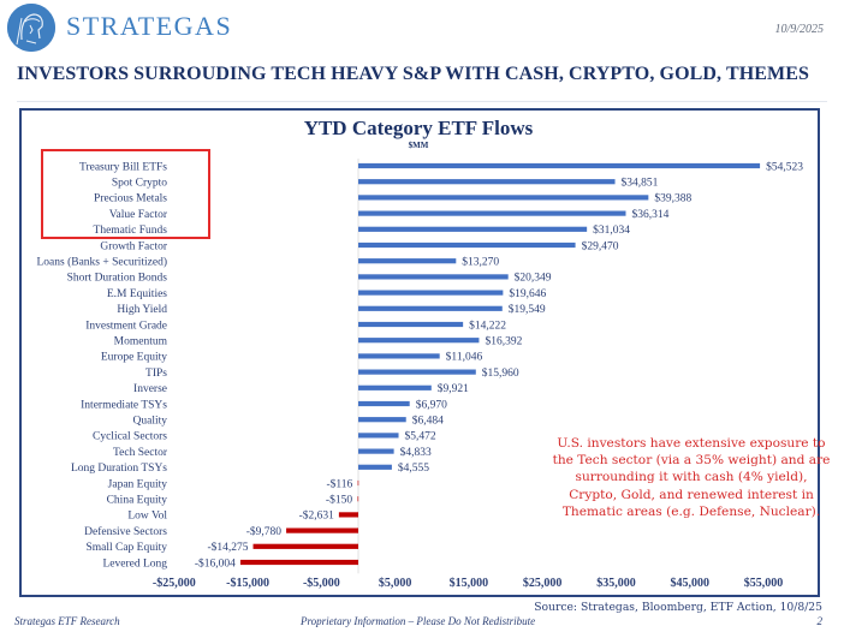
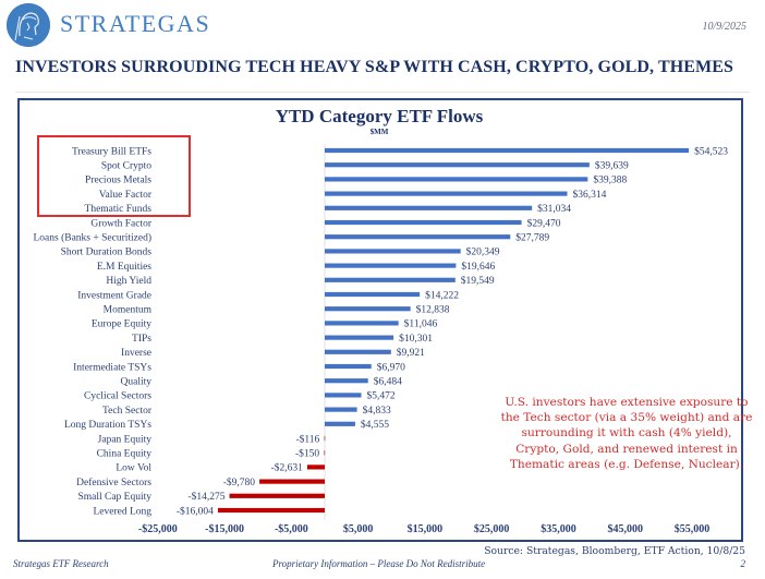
Spot Crypto: $34,851 -> $39,639
Loans (Banks + Securitized): $13,270 -> $27,789
Momentum: $16,392 -> $12,838
TIPs: $15,960 -> $10,301
